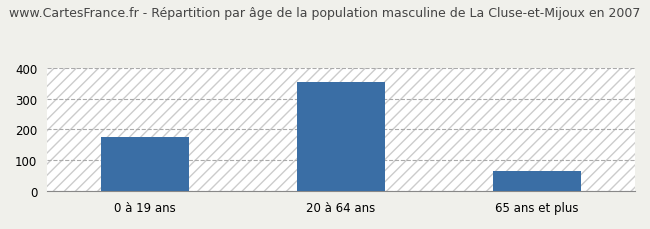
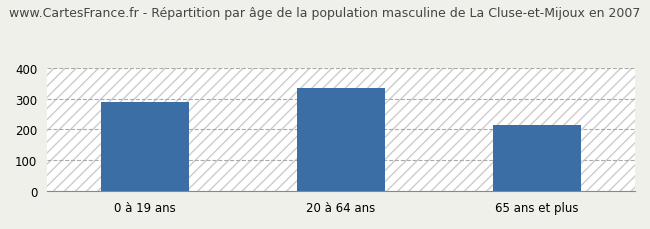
0 à 19 ans: 175 -> 290
20 à 64 ans: 355 -> 335
65 ans et plus: 65 -> 215
